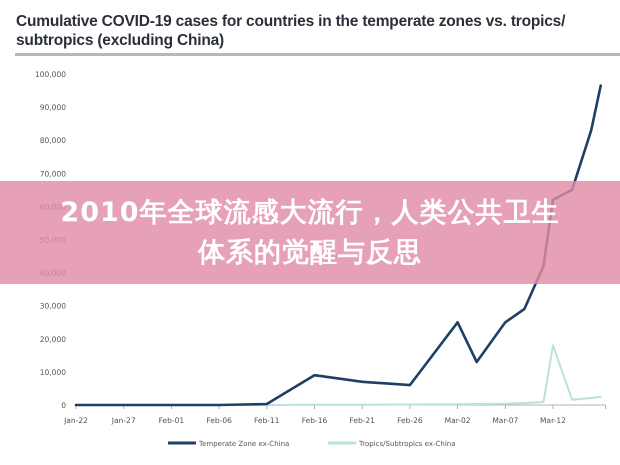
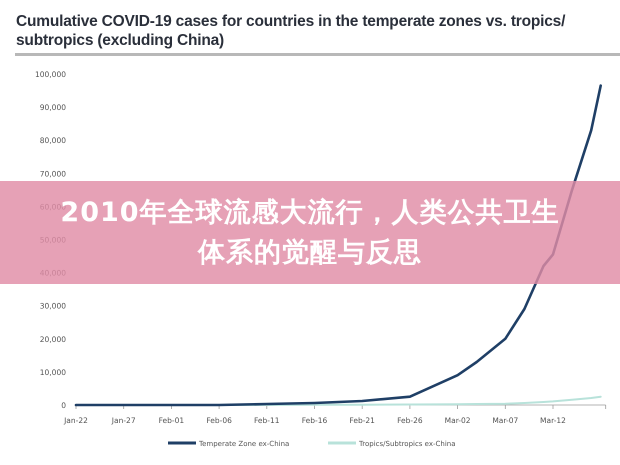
Temperate Zone ex-China/Feb-16: 9000 -> 1000
Temperate Zone ex-China/Feb-21: 7000 -> 1000
Temperate Zone ex-China/Feb-26: 6000 -> 2000
Temperate Zone ex-China/Mar-02: 25000 -> 9000
Temperate Zone ex-China/Mar-07: 25000 -> 20000
Temperate Zone ex-China/Mar-12: 62000 -> 46000
Tropics/Subtropics ex-China/Mar-12: 18000 -> 1000
